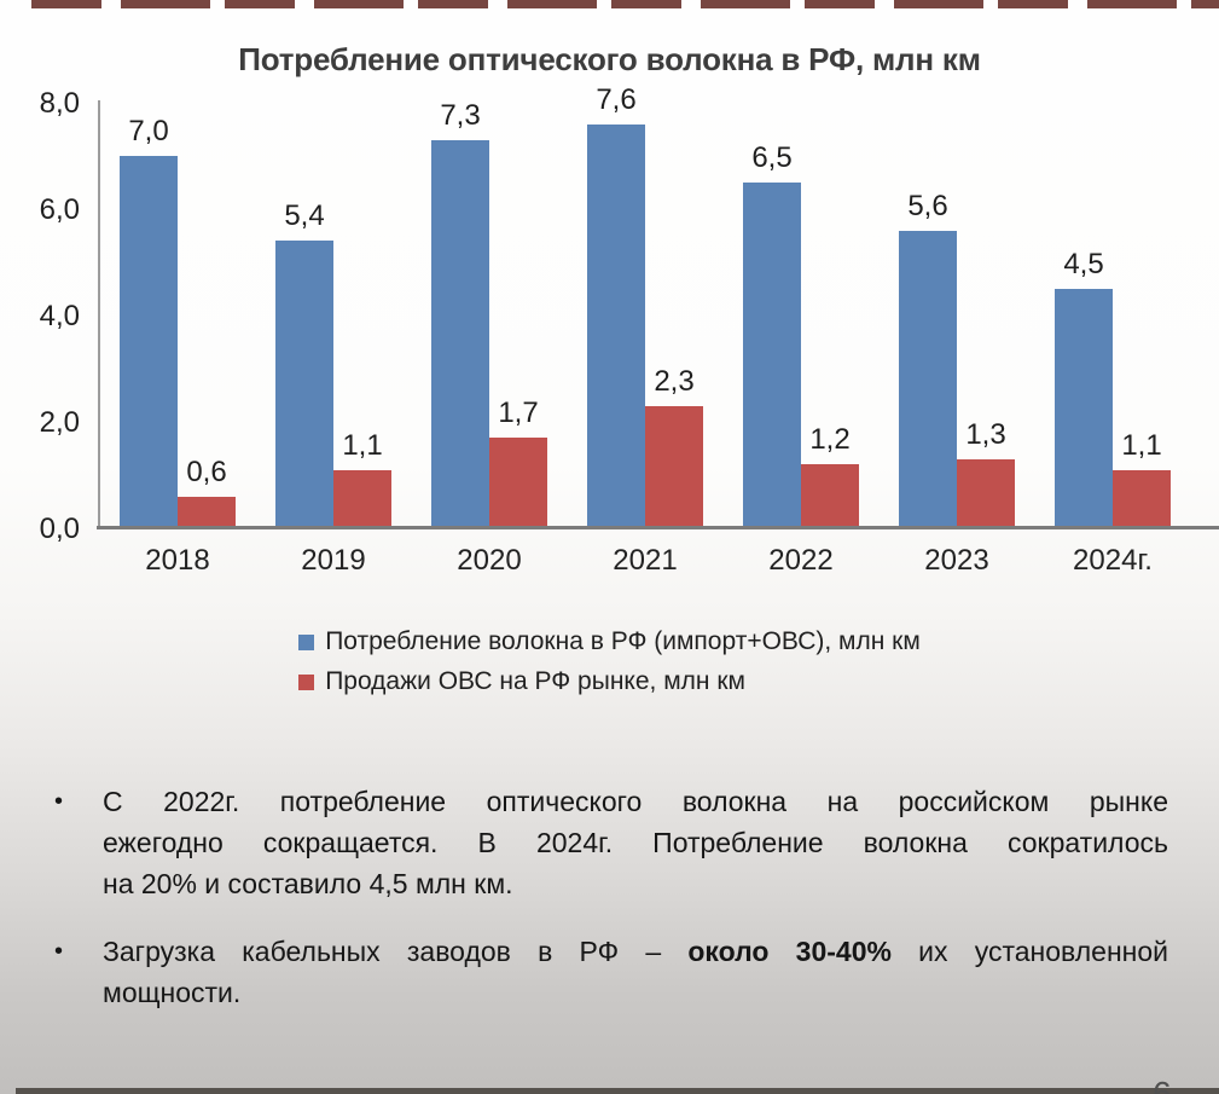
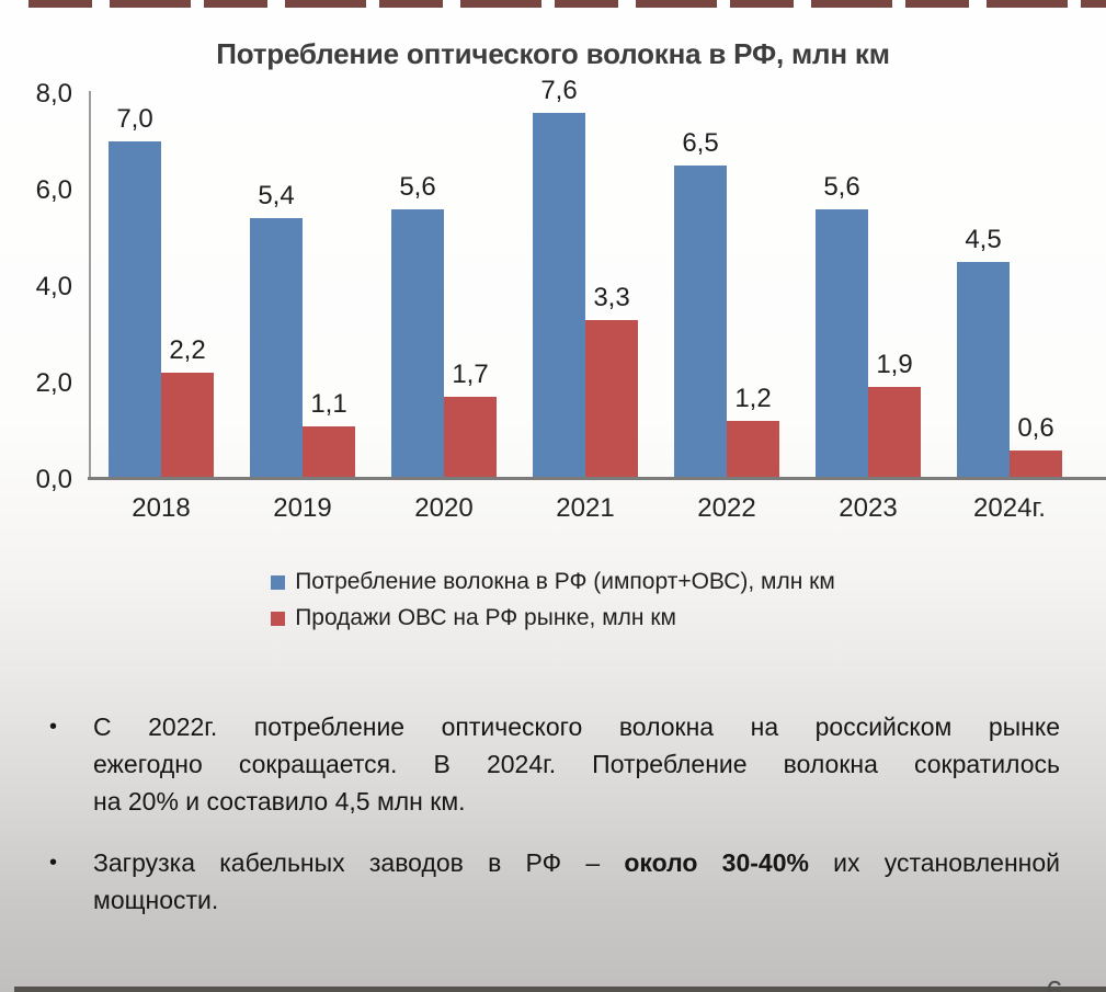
Продажи ОВС на РФ рынке, млн км/2018: 0,6 -> 2,2
Потребление волокна в РФ (импорт+ОВС), млн км/2020: 7,3 -> 5,6
Продажи ОВС на РФ рынке, млн км/2021: 2,3 -> 3,3
Продажи ОВС на РФ рынке, млн км/2023: 1,3 -> 1,9
Продажи ОВС на РФ рынке, млн км/2024г.: 1,1 -> 0,6
